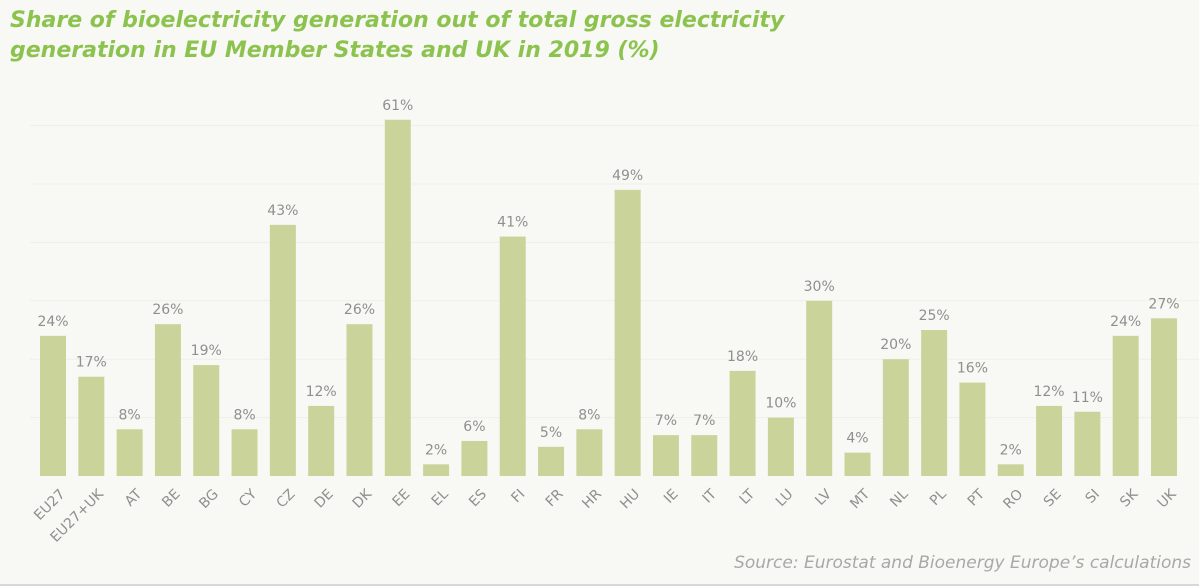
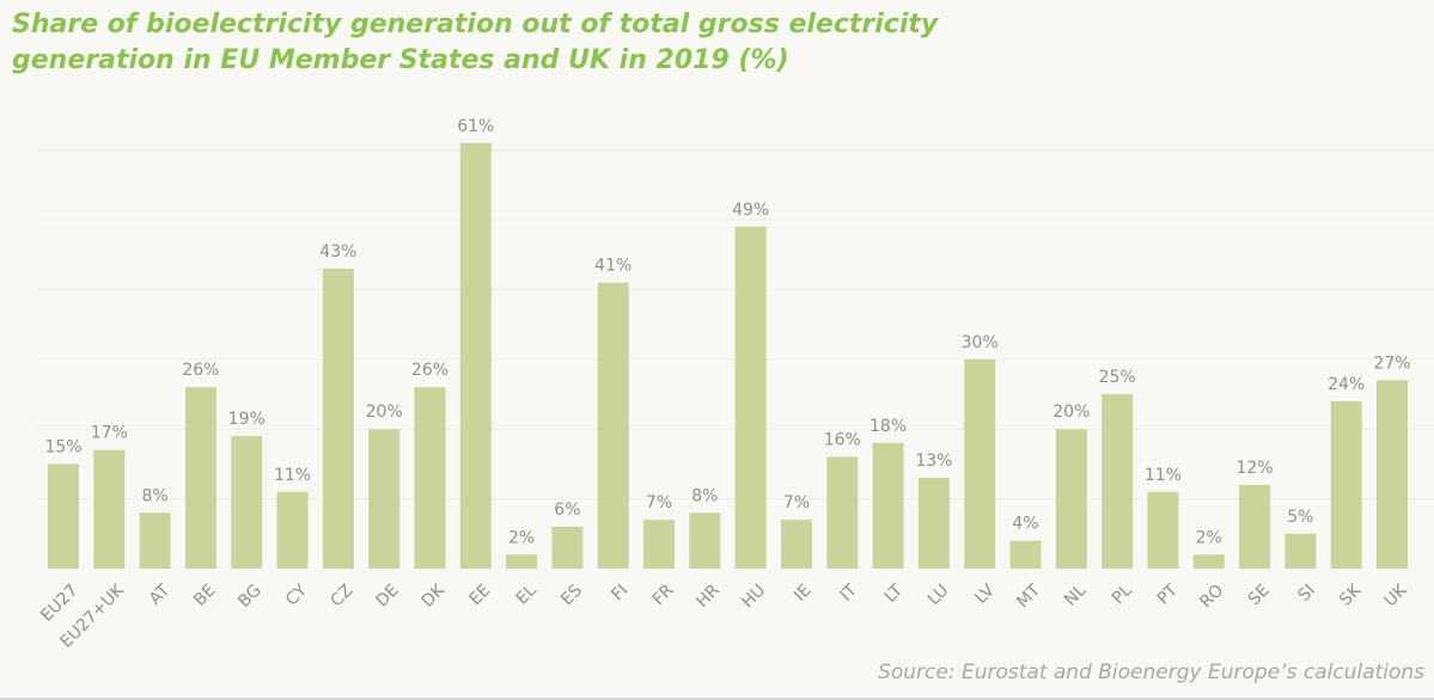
EU27: 24% -> 15%
CY: 8% -> 11%
DE: 12% -> 20%
FR: 5% -> 7%
IT: 7% -> 16%
LU: 10% -> 13%
PT: 16% -> 11%
SI: 11% -> 5%
